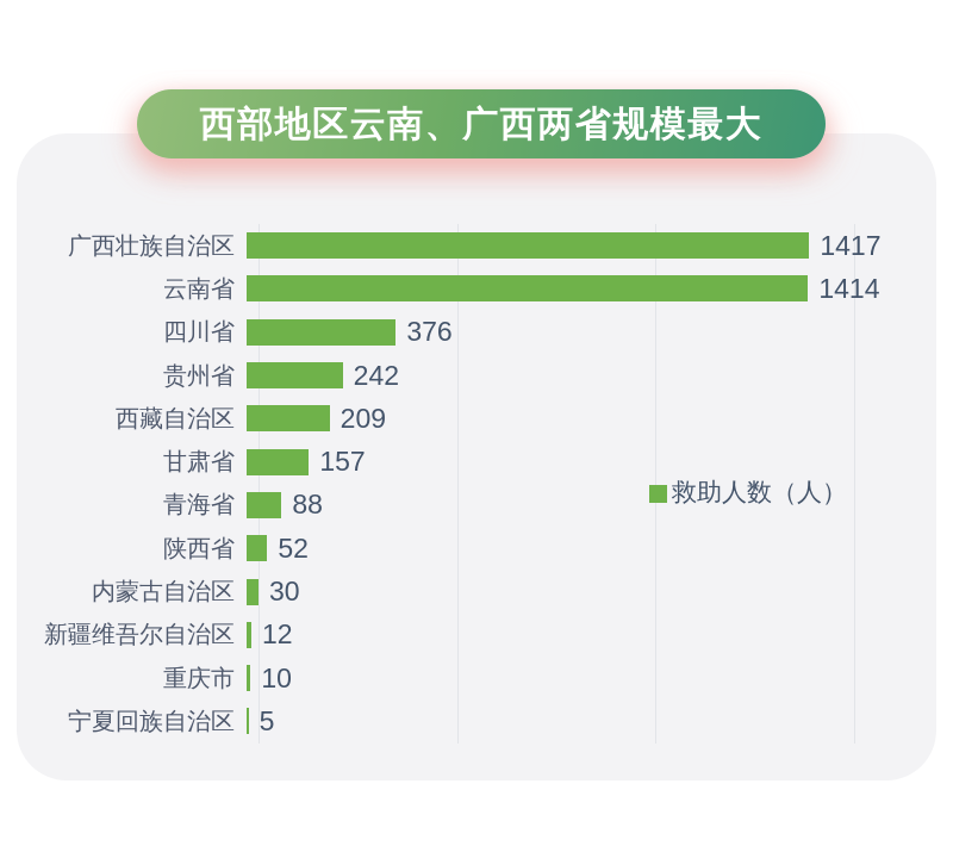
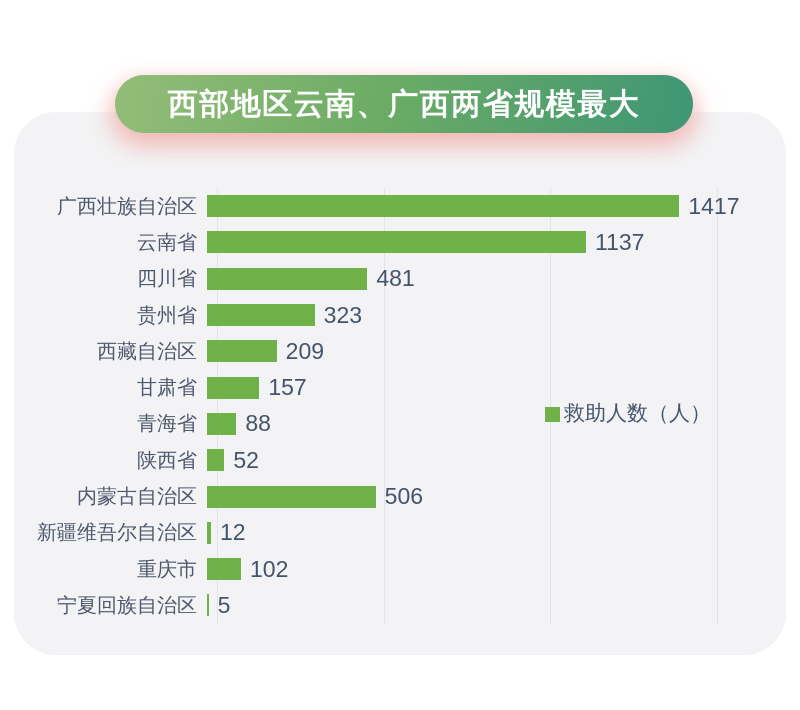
云南省: 1414 -> 1137
四川省: 376 -> 481
贵州省: 242 -> 323
内蒙古自治区: 30 -> 506
重庆市: 10 -> 102
